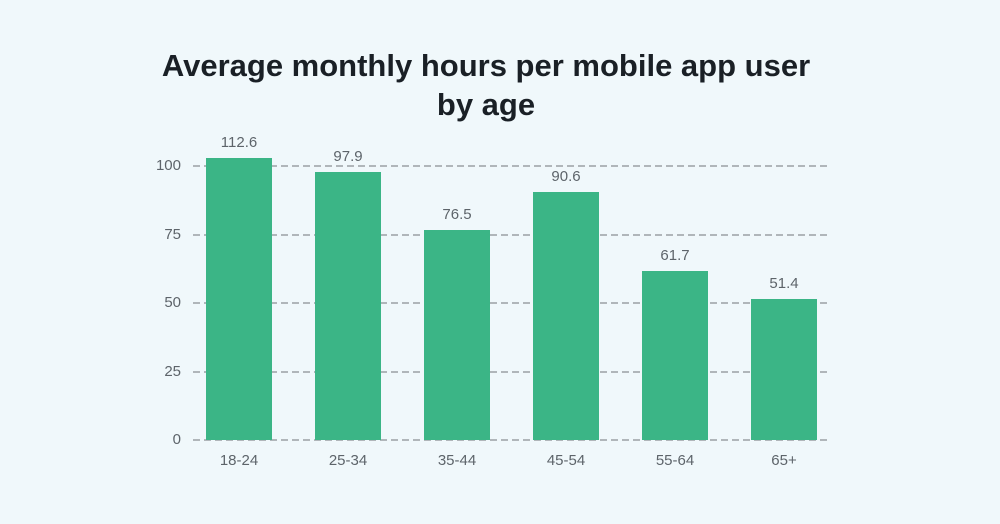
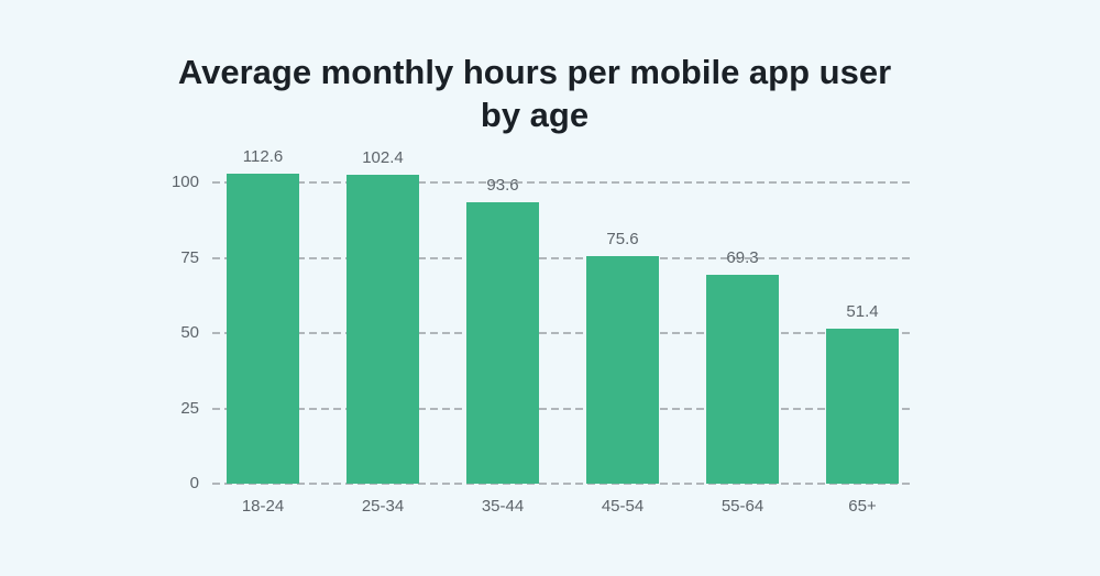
25-34: 97.9 -> 102.4
35-44: 76.5 -> 93.6
45-54: 90.6 -> 75.6
55-64: 61.7 -> 69.3
